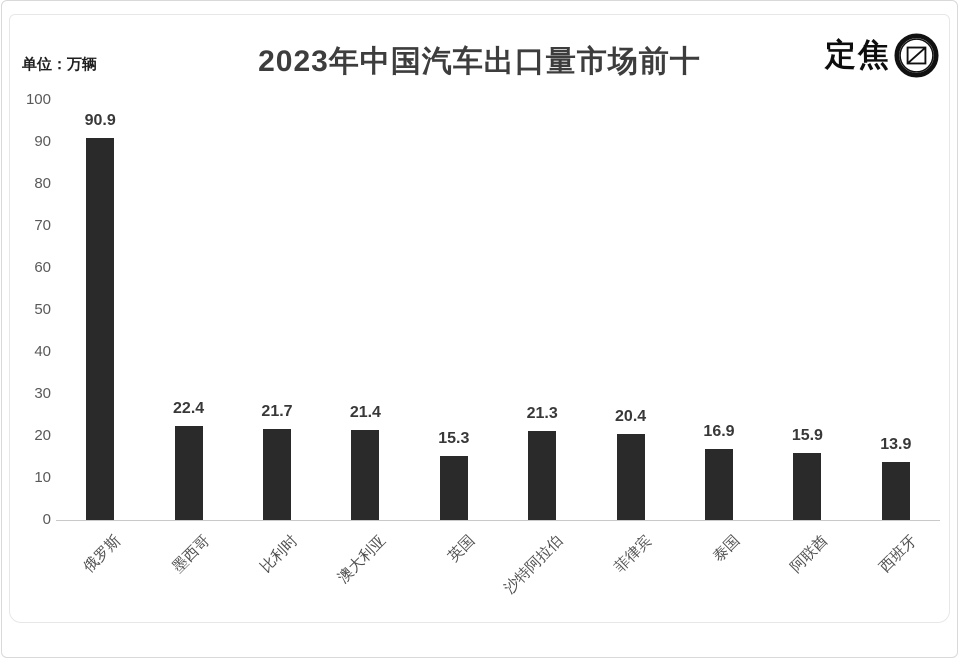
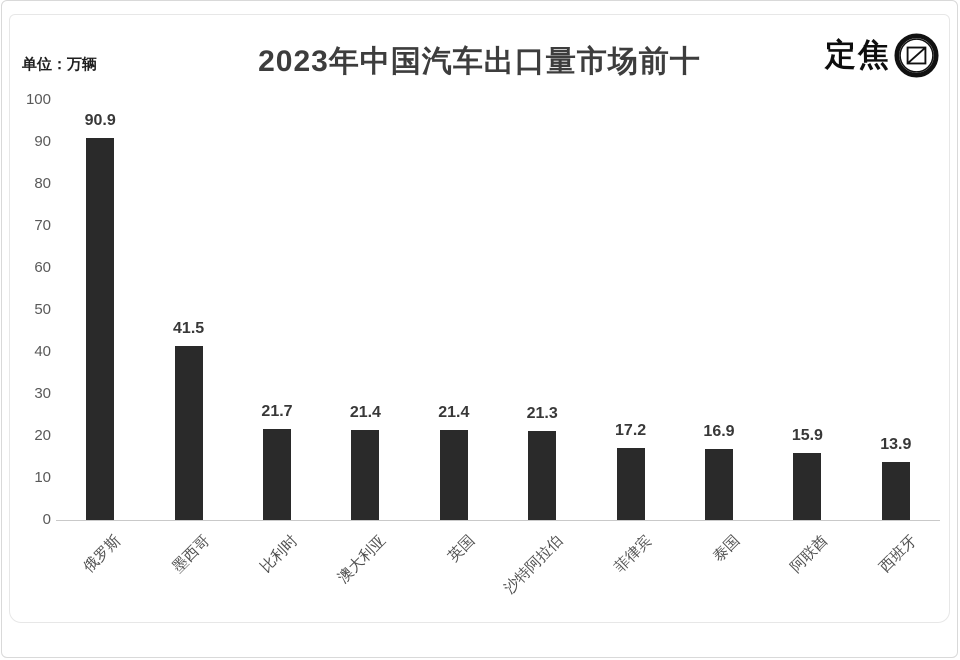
墨西哥: 22.4 -> 41.5
英国: 15.3 -> 21.4
菲律宾: 20.4 -> 17.2
